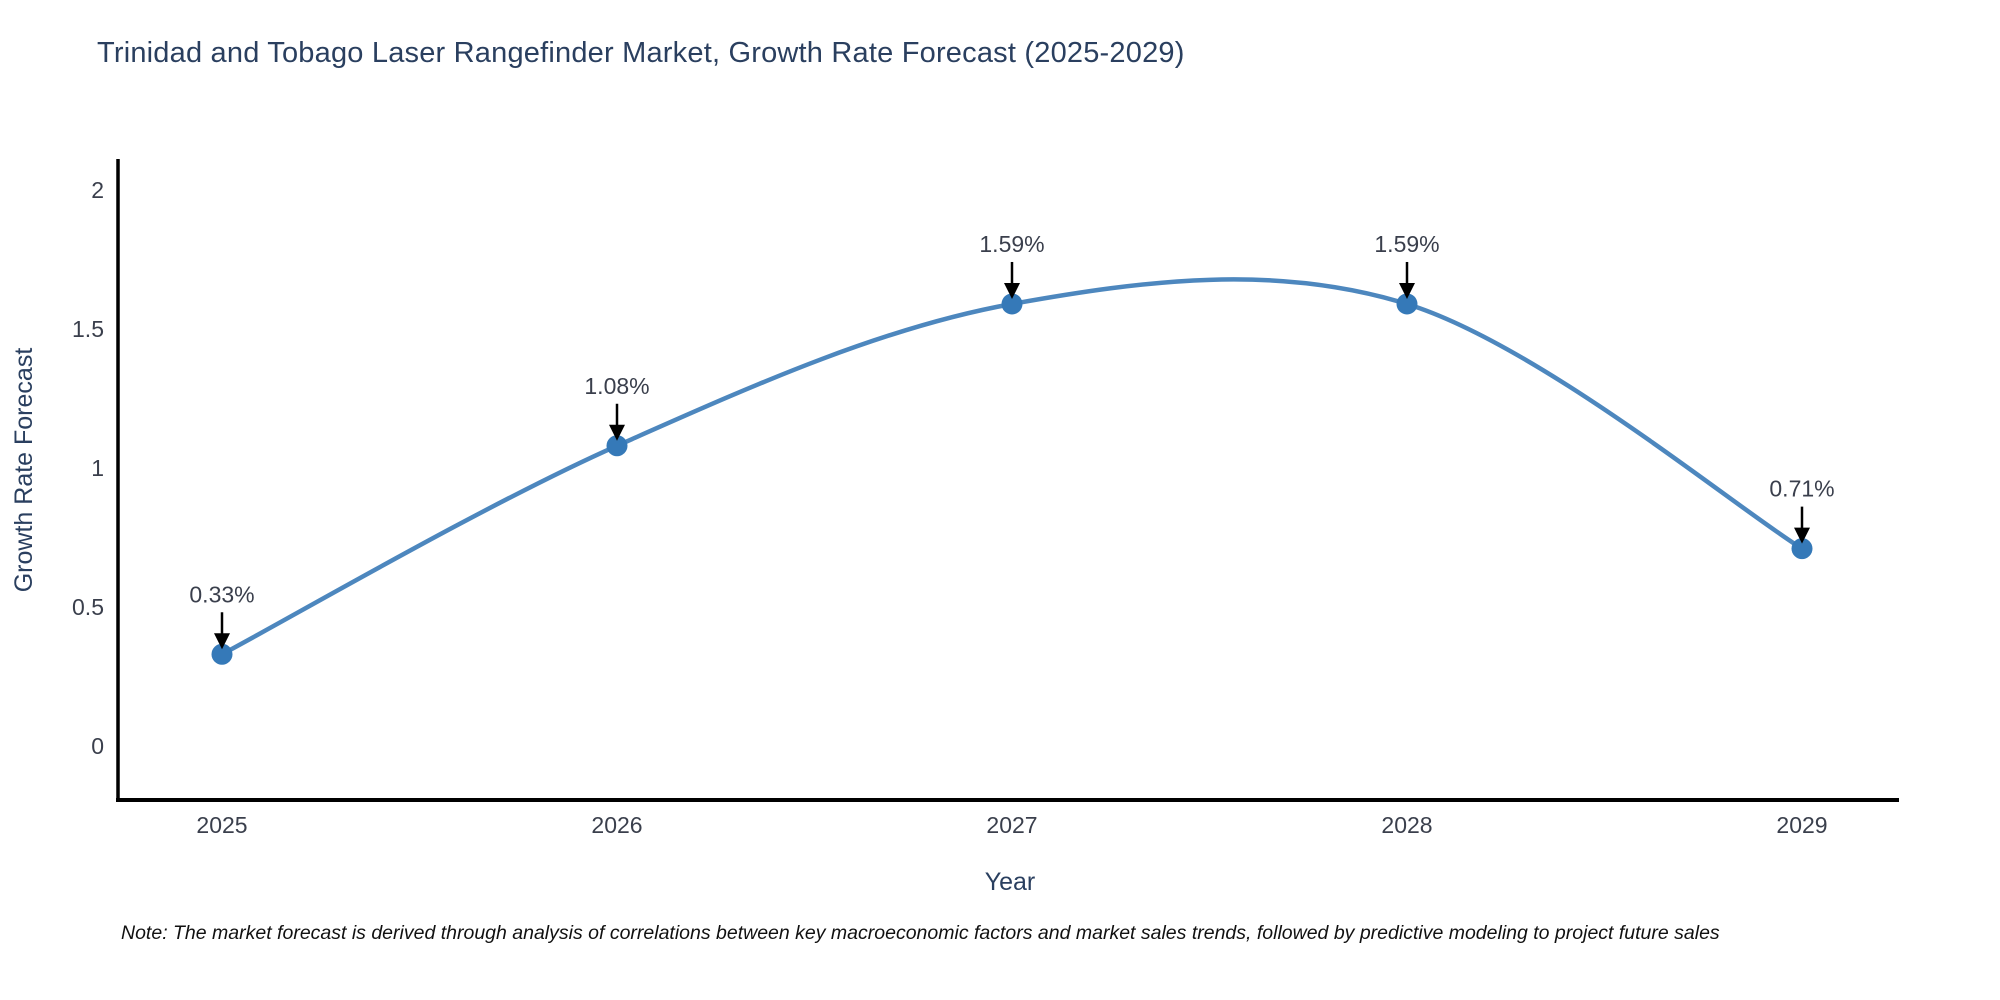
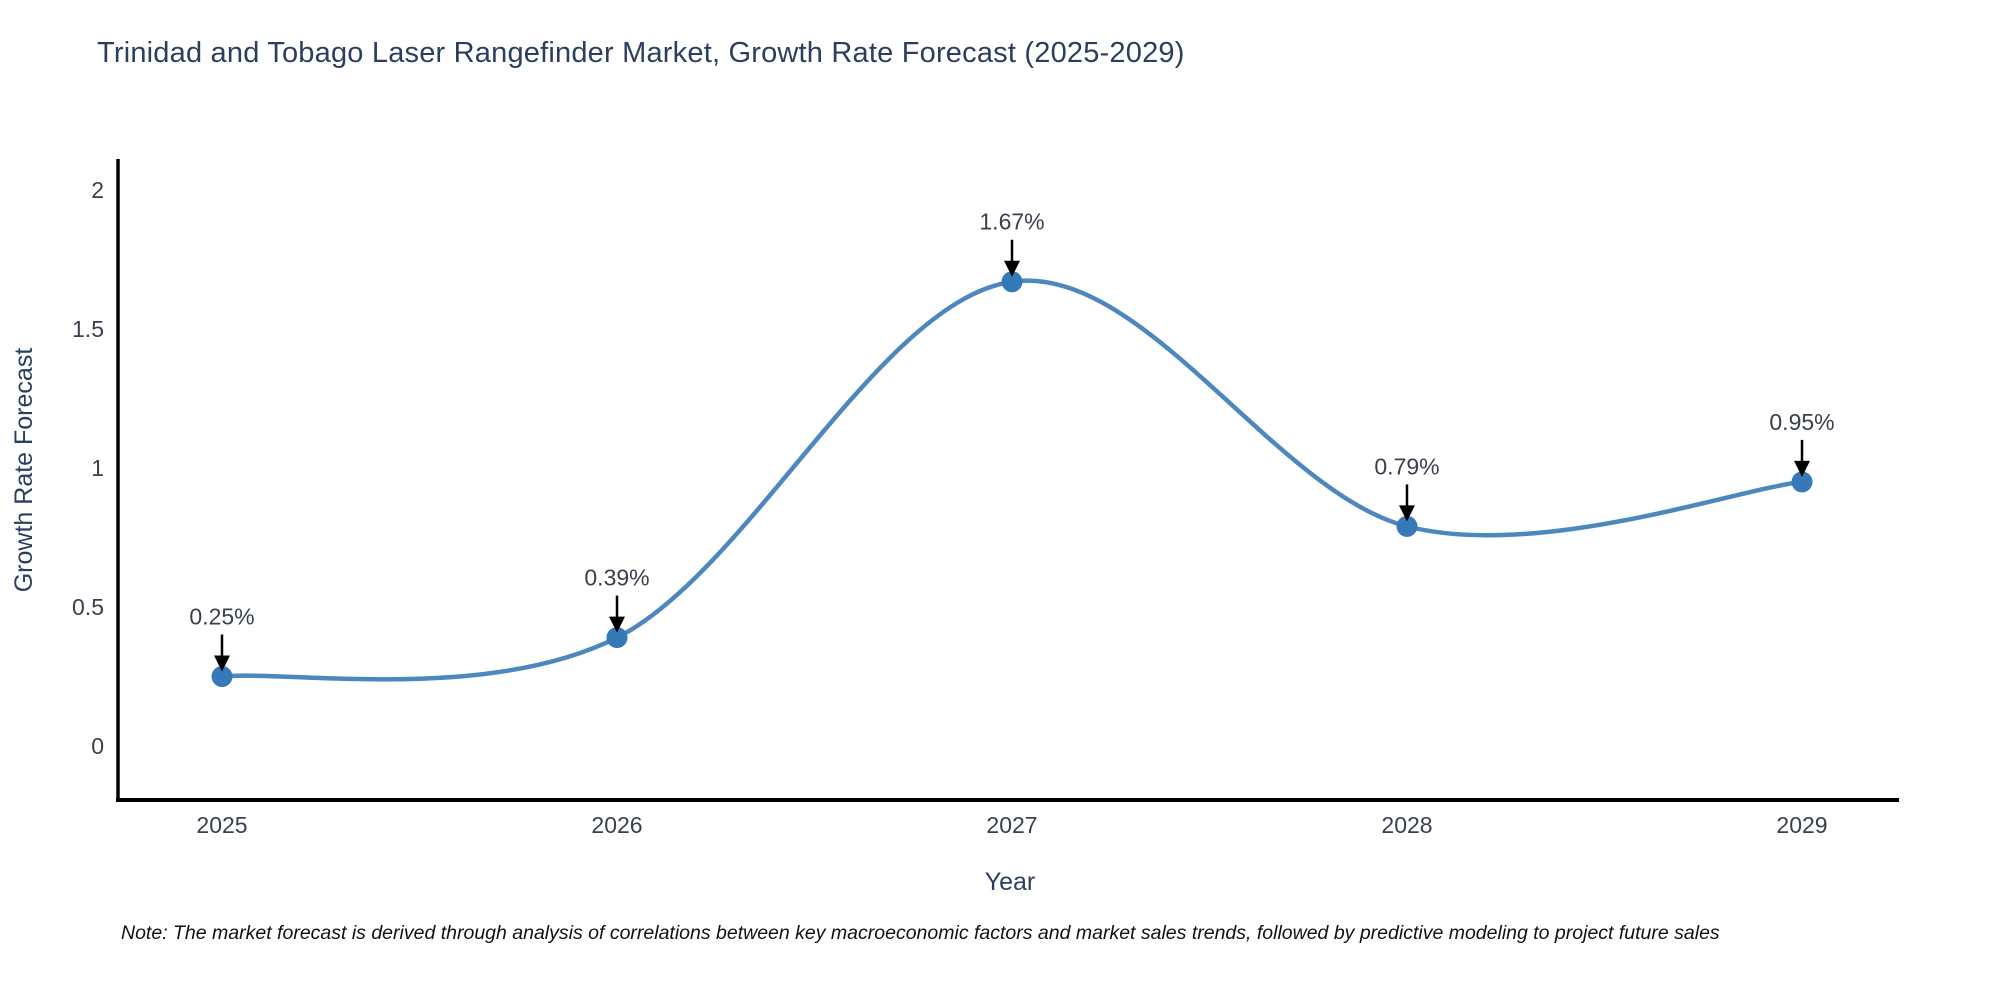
2025: 0.33% -> 0.25%
2026: 1.08% -> 0.39%
2027: 1.59% -> 1.67%
2028: 1.59% -> 0.79%
2029: 0.71% -> 0.95%
